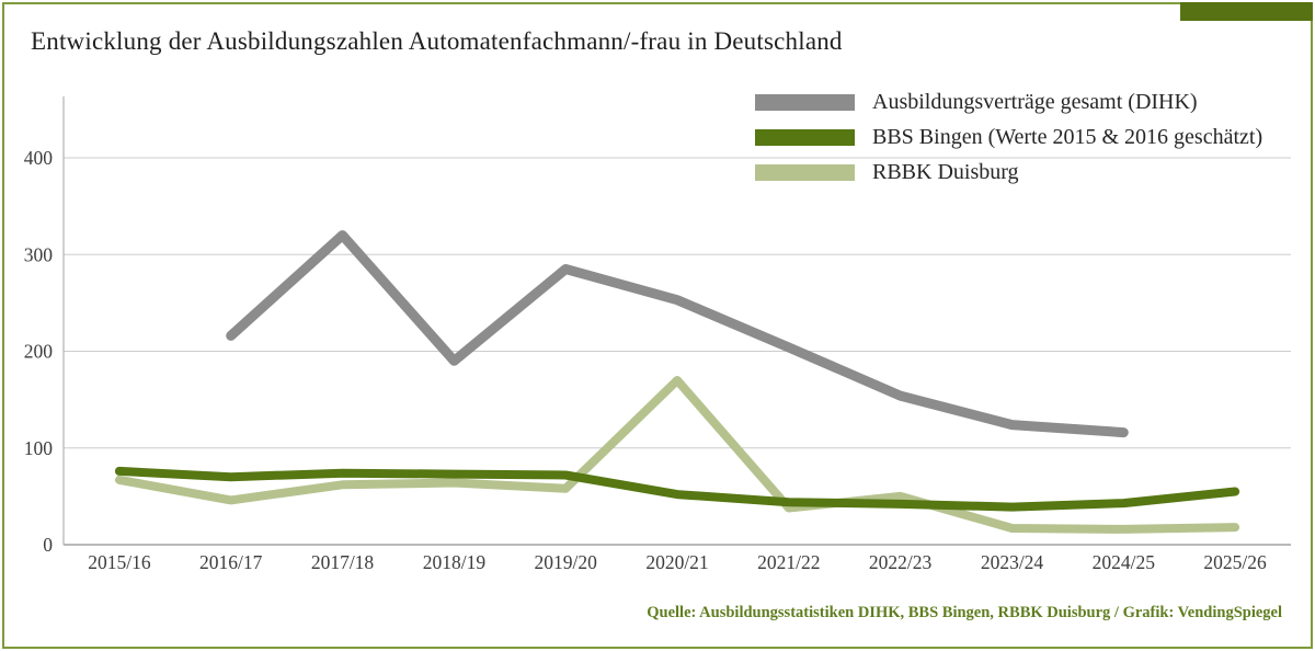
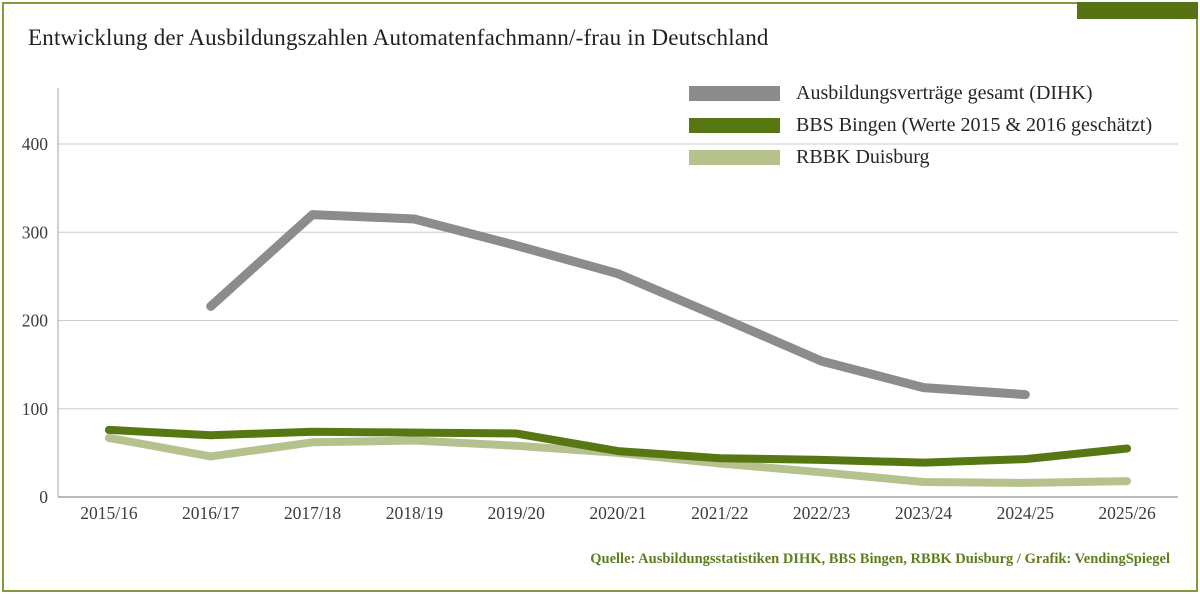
Ausbildungsverträge gesamt (DIHK)/2018/19: 190 -> 320
RBBK Duisburg/2020/21: 170 -> 50
RBBK Duisburg/2022/23: 50 -> 30
